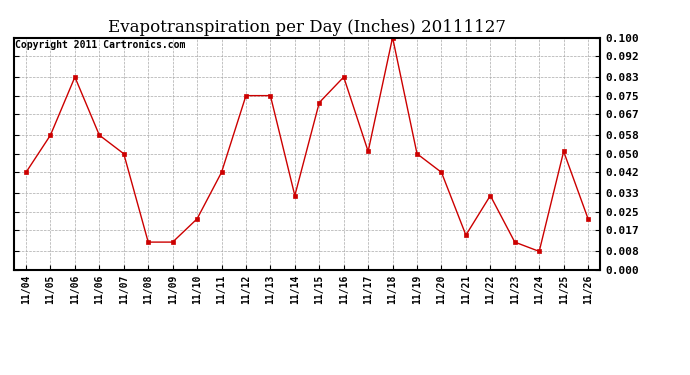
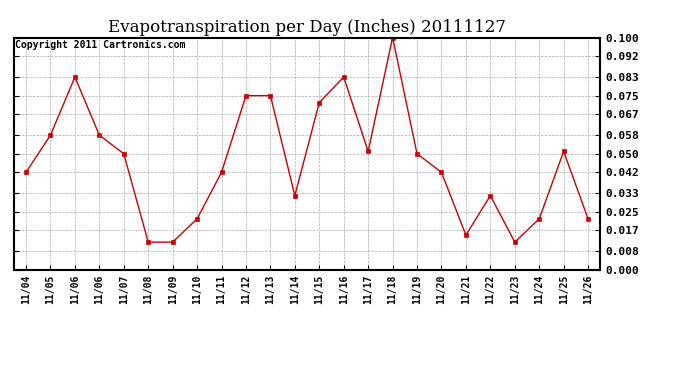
11/24: 0.008 -> 0.022
